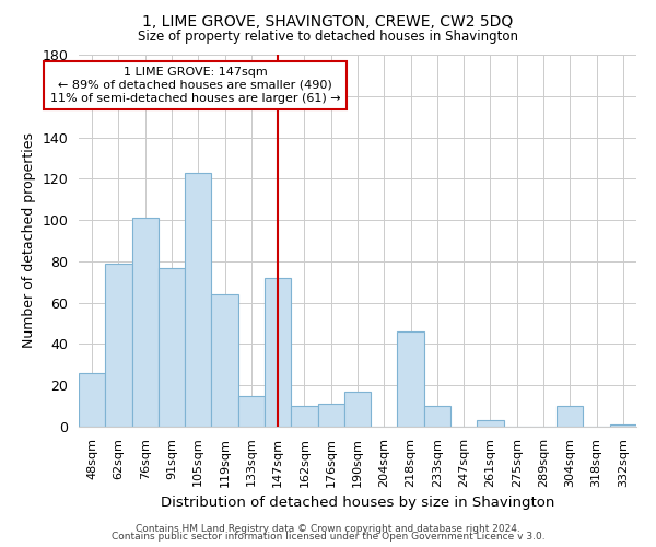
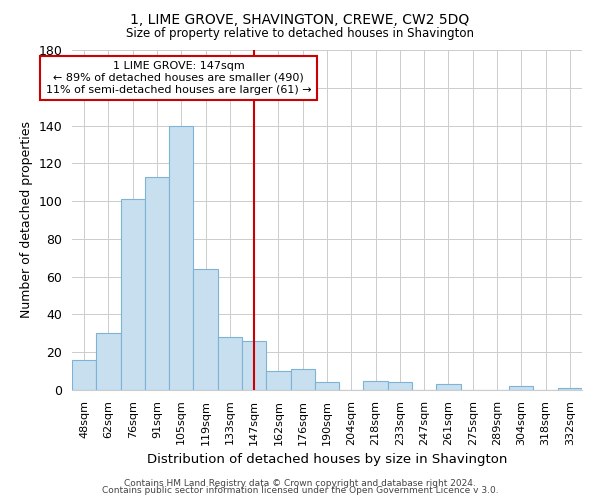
48sqm: 26 -> 16
62sqm: 79 -> 30
91sqm: 77 -> 113
105sqm: 123 -> 140
133sqm: 15 -> 28
147sqm: 72 -> 26
190sqm: 17 -> 4
218sqm: 46 -> 5
233sqm: 10 -> 4
304sqm: 10 -> 2
